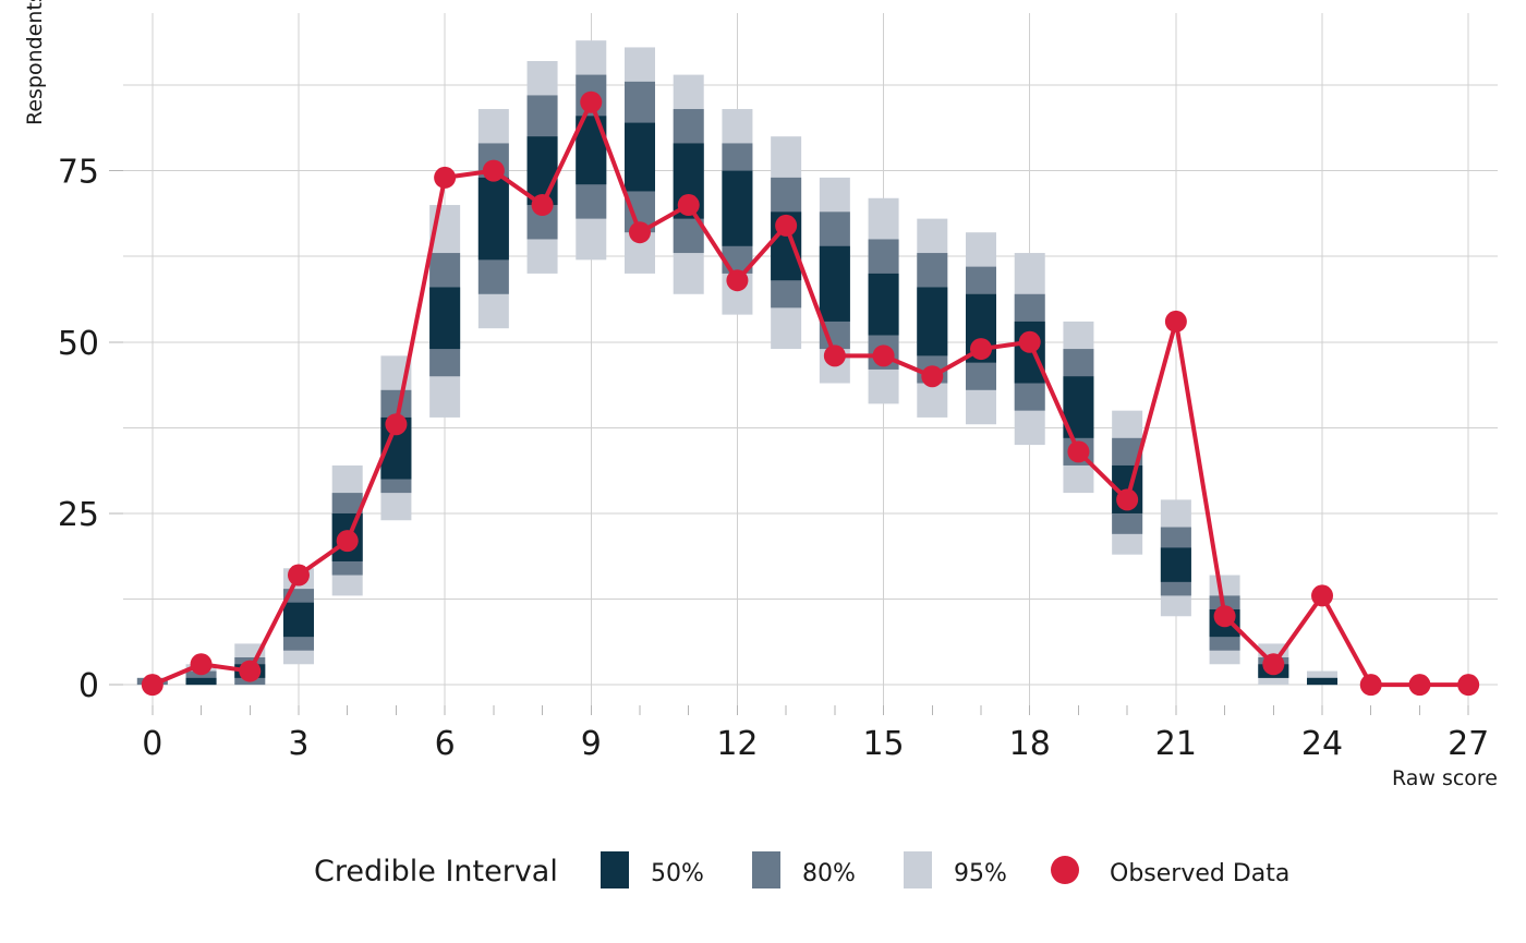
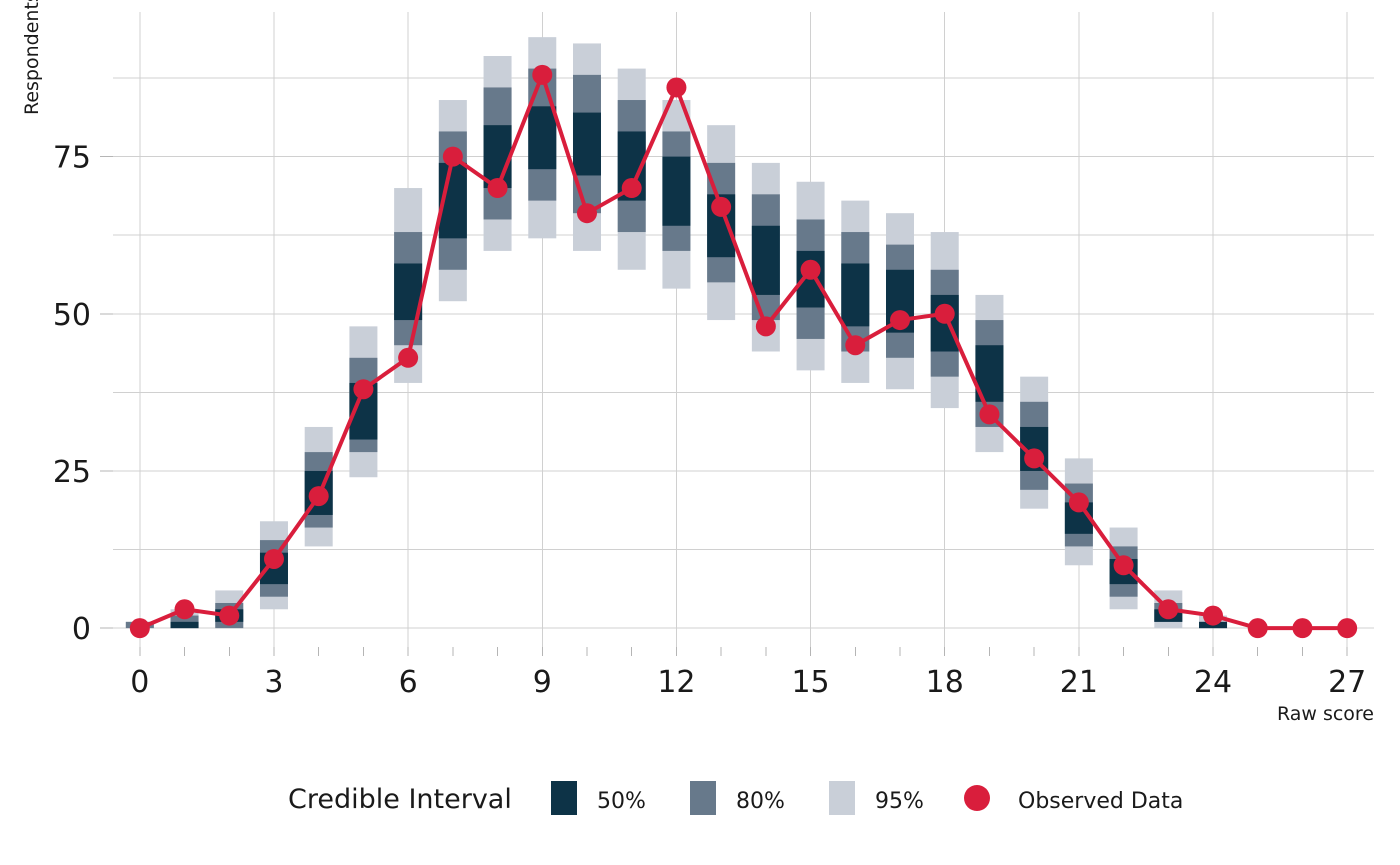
3: 16 -> 11
6: 74 -> 43
9: 85 -> 88
12: 59 -> 86
15: 48 -> 57
21: 53 -> 20
24: 13 -> 2
